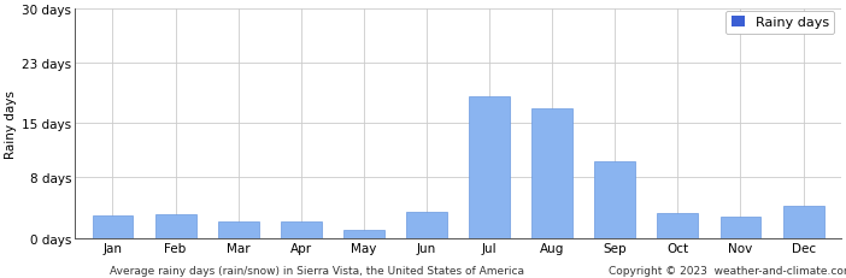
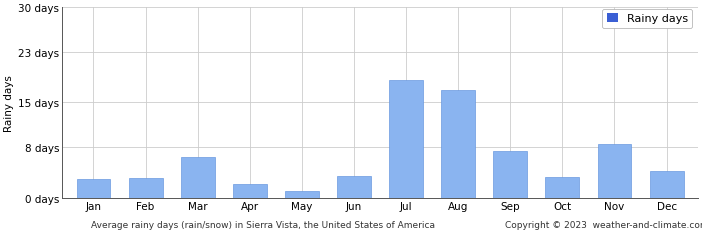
Mar: 2.2 days -> 6.4 days
Sep: 10.0 days -> 7.4 days
Nov: 2.8 days -> 8.4 days
